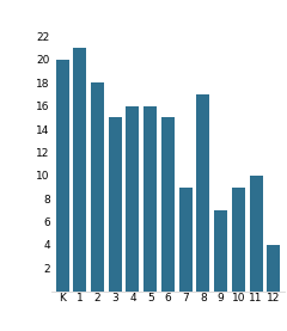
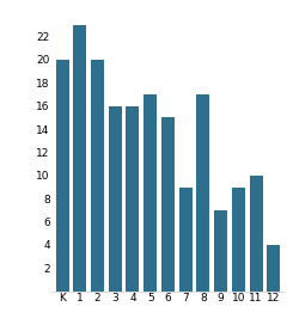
1: 21 -> 23
2: 18 -> 20
3: 15 -> 16
5: 16 -> 17
